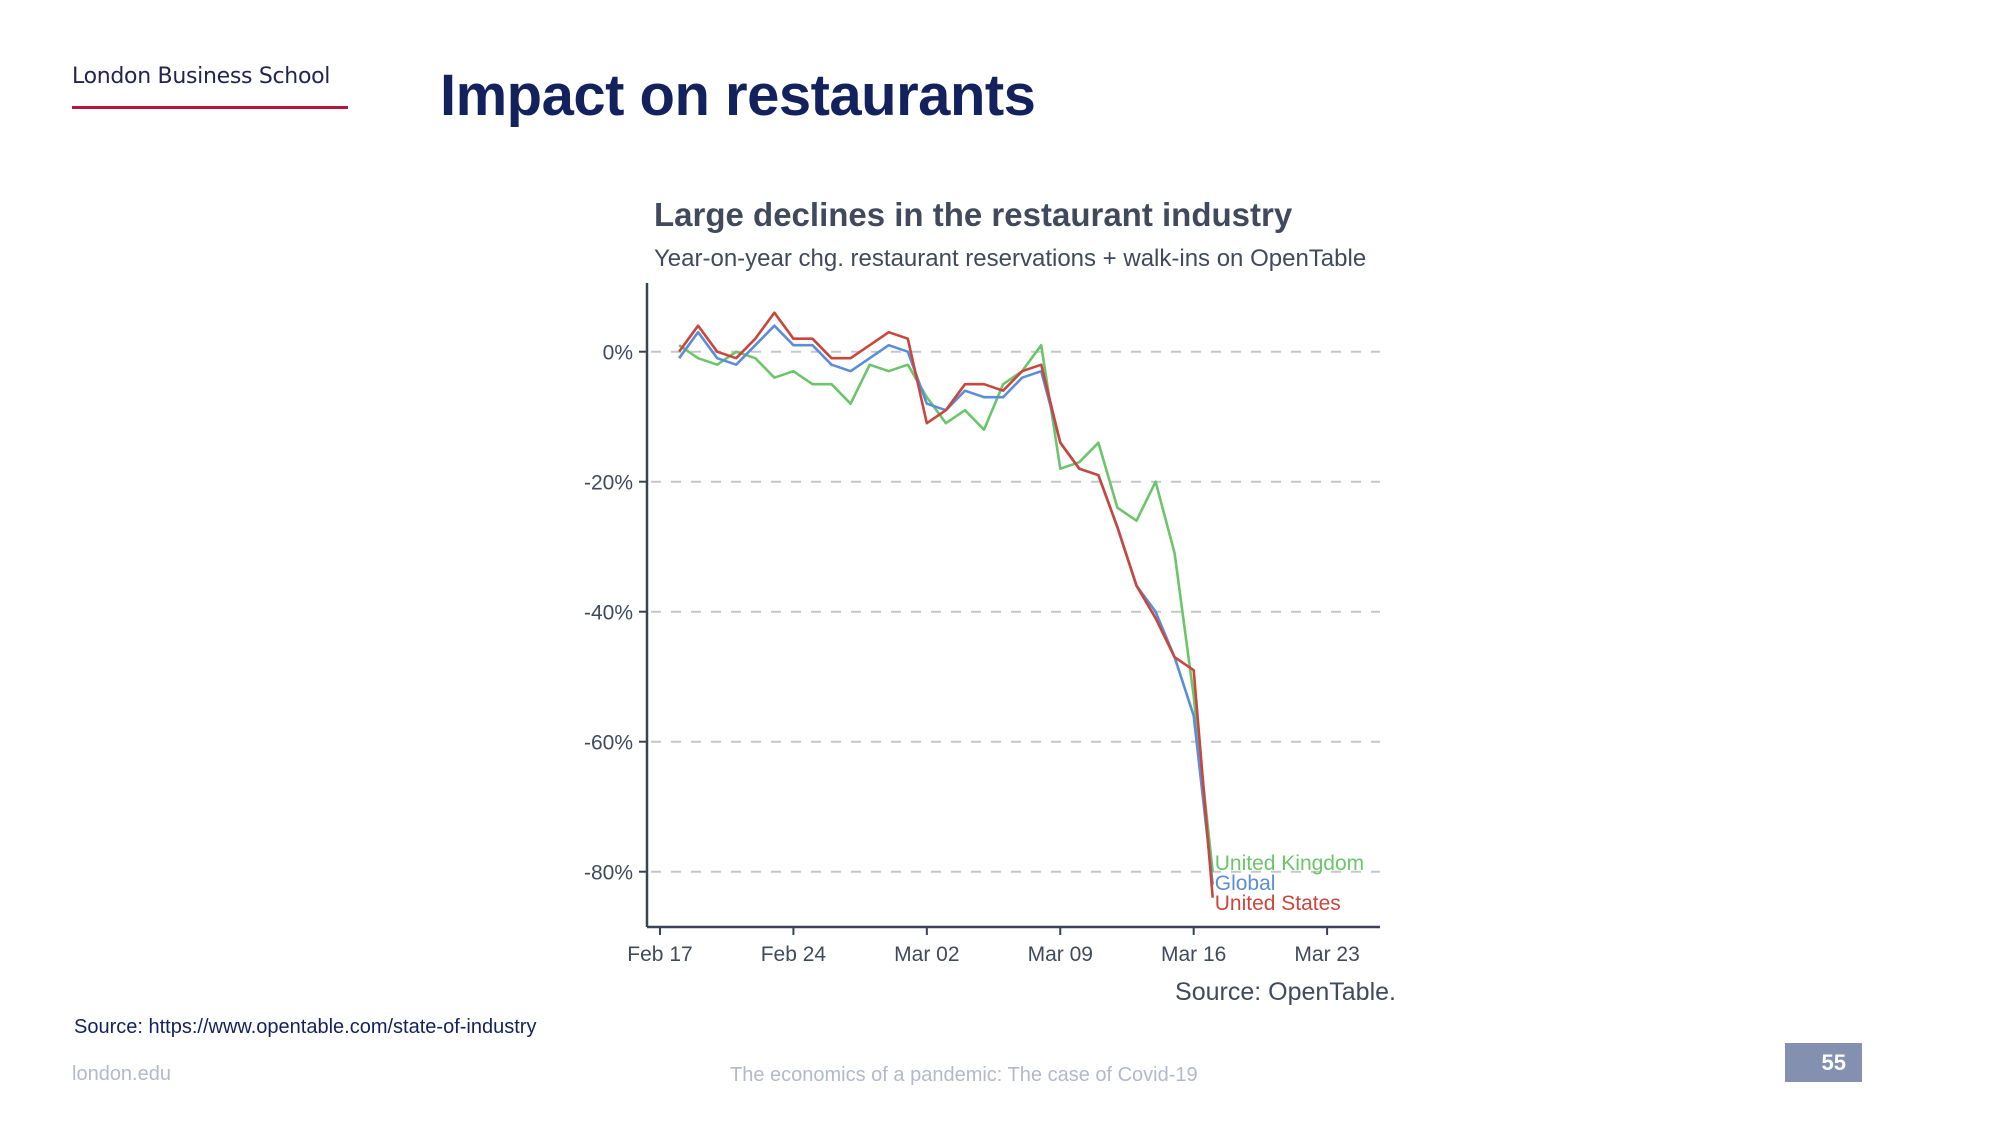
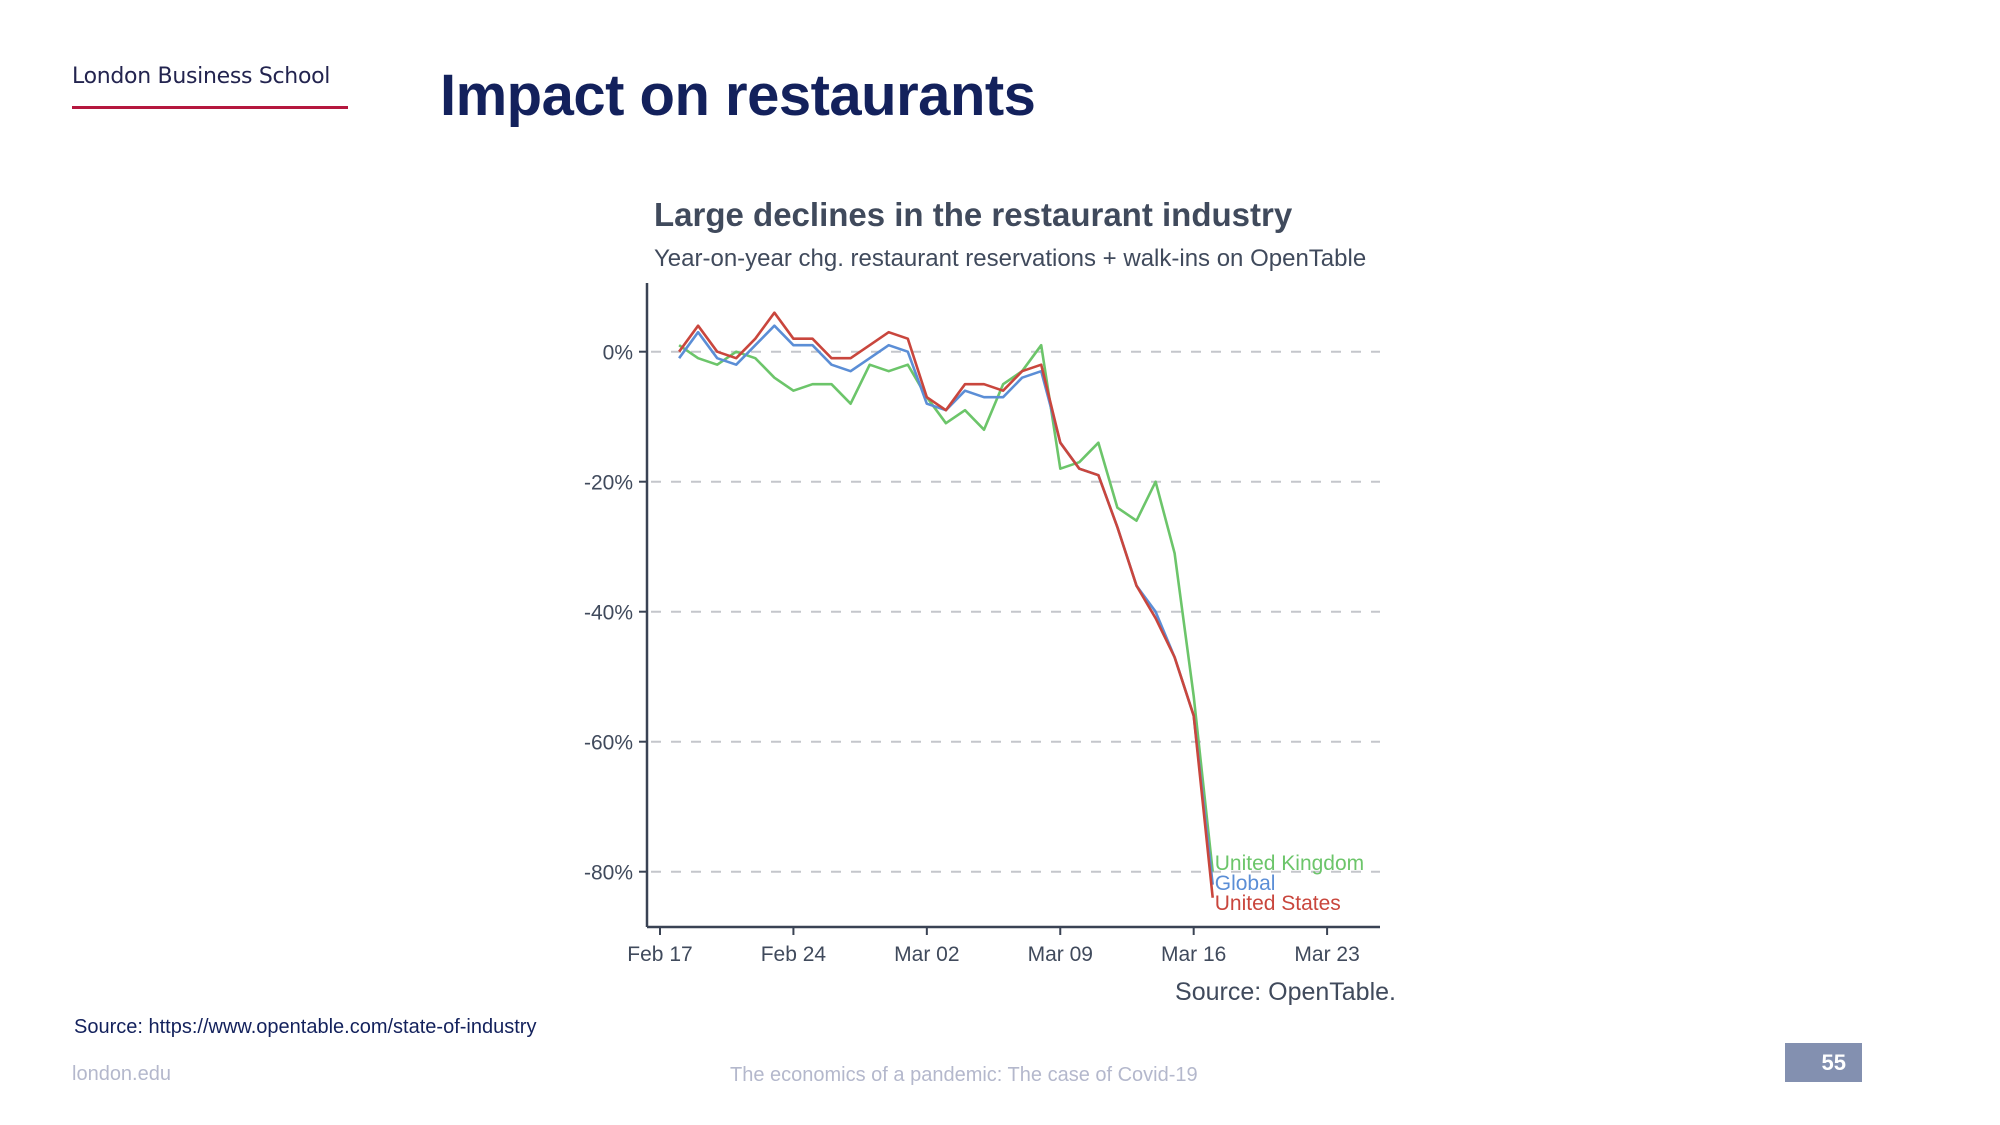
United Kingdom/Feb 24: -3% -> -6%
United States/Mar 02: -11% -> -7%
United States/Mar 16: -49% -> -56%
